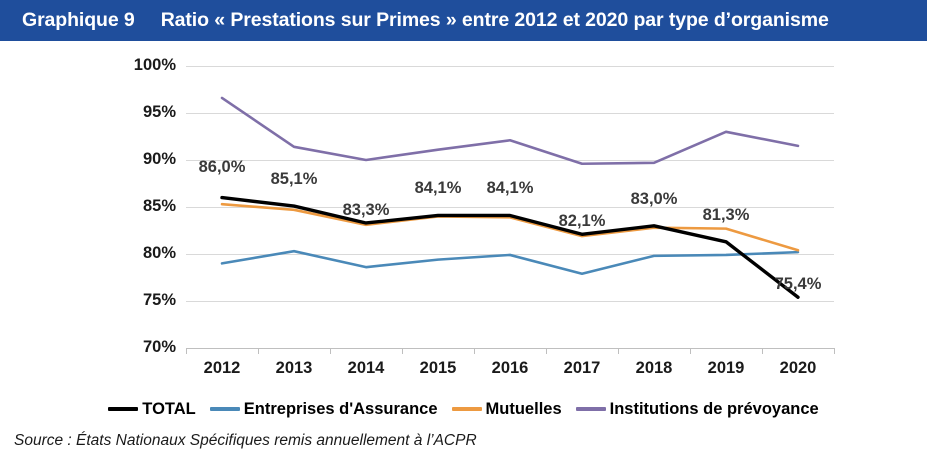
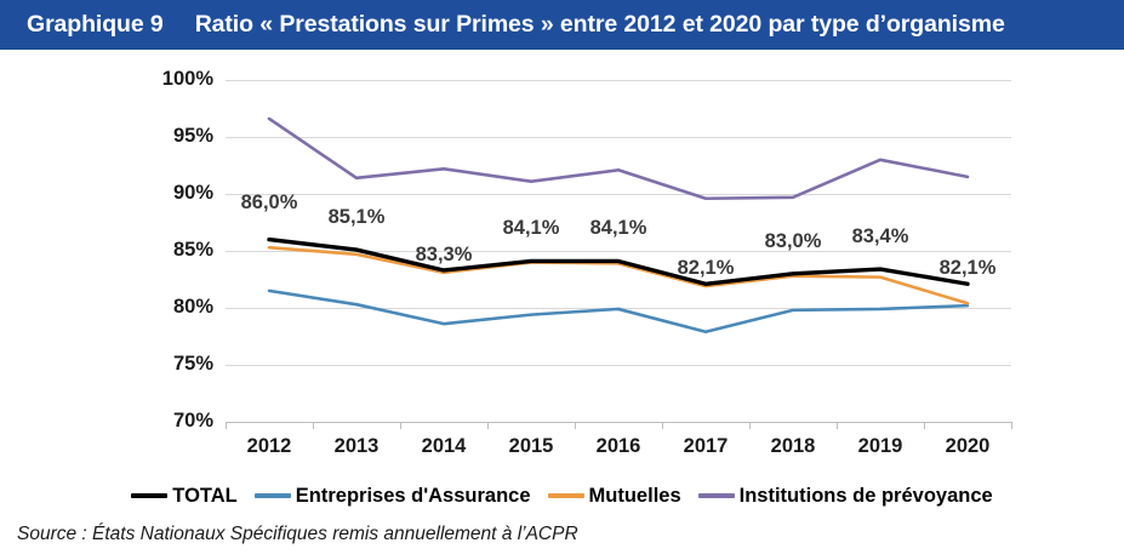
Entreprises d'Assurance/2012: 79% -> 82%
Institutions de prévoyance/2014: 90% -> 92%
TOTAL/2019: 81,3% -> 83,4%
TOTAL/2020: 75,4% -> 82,1%
